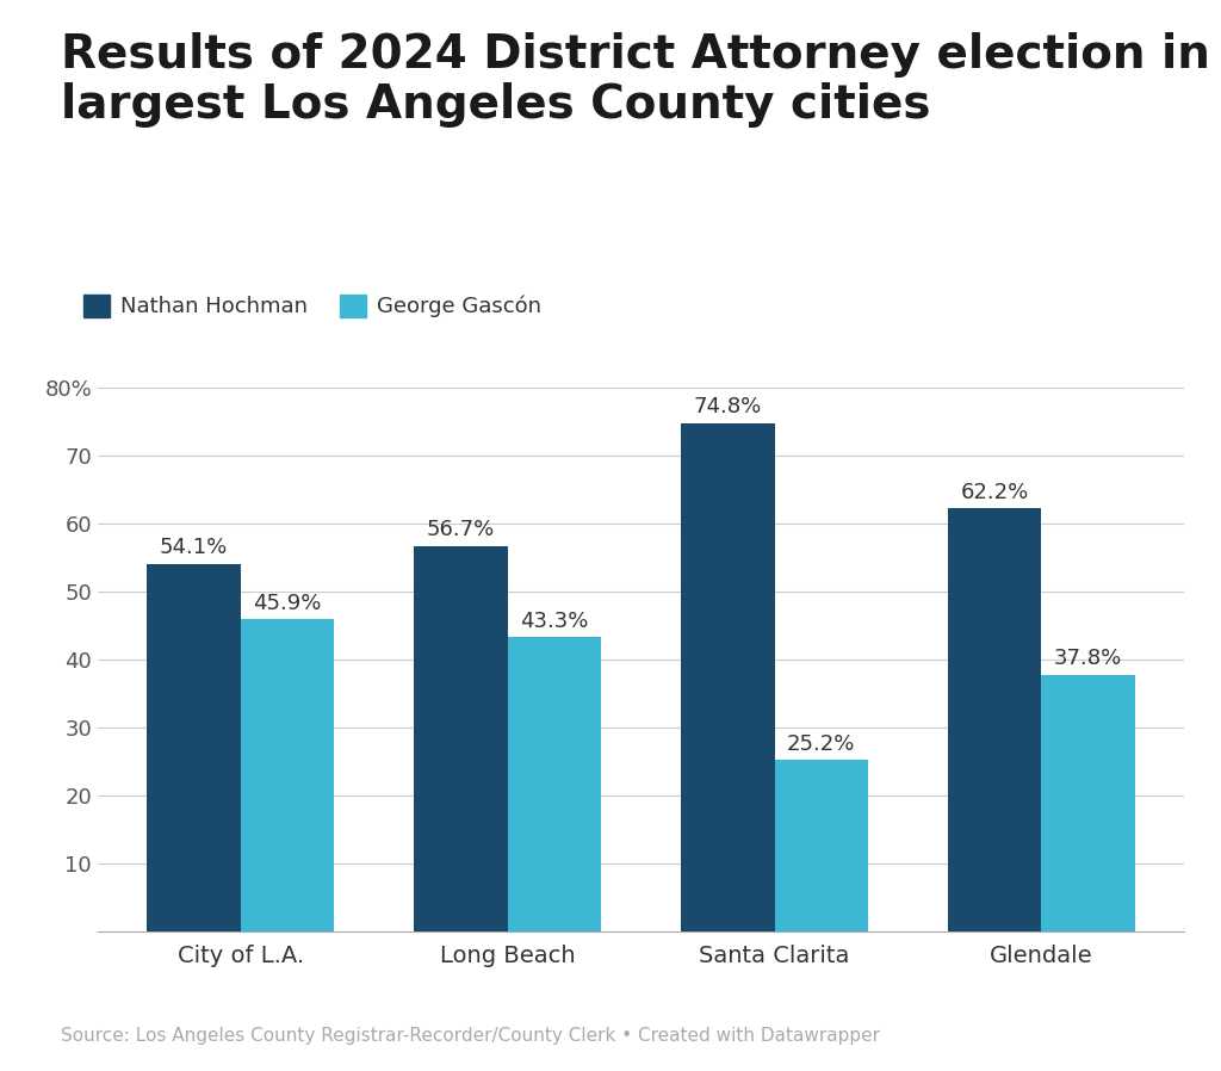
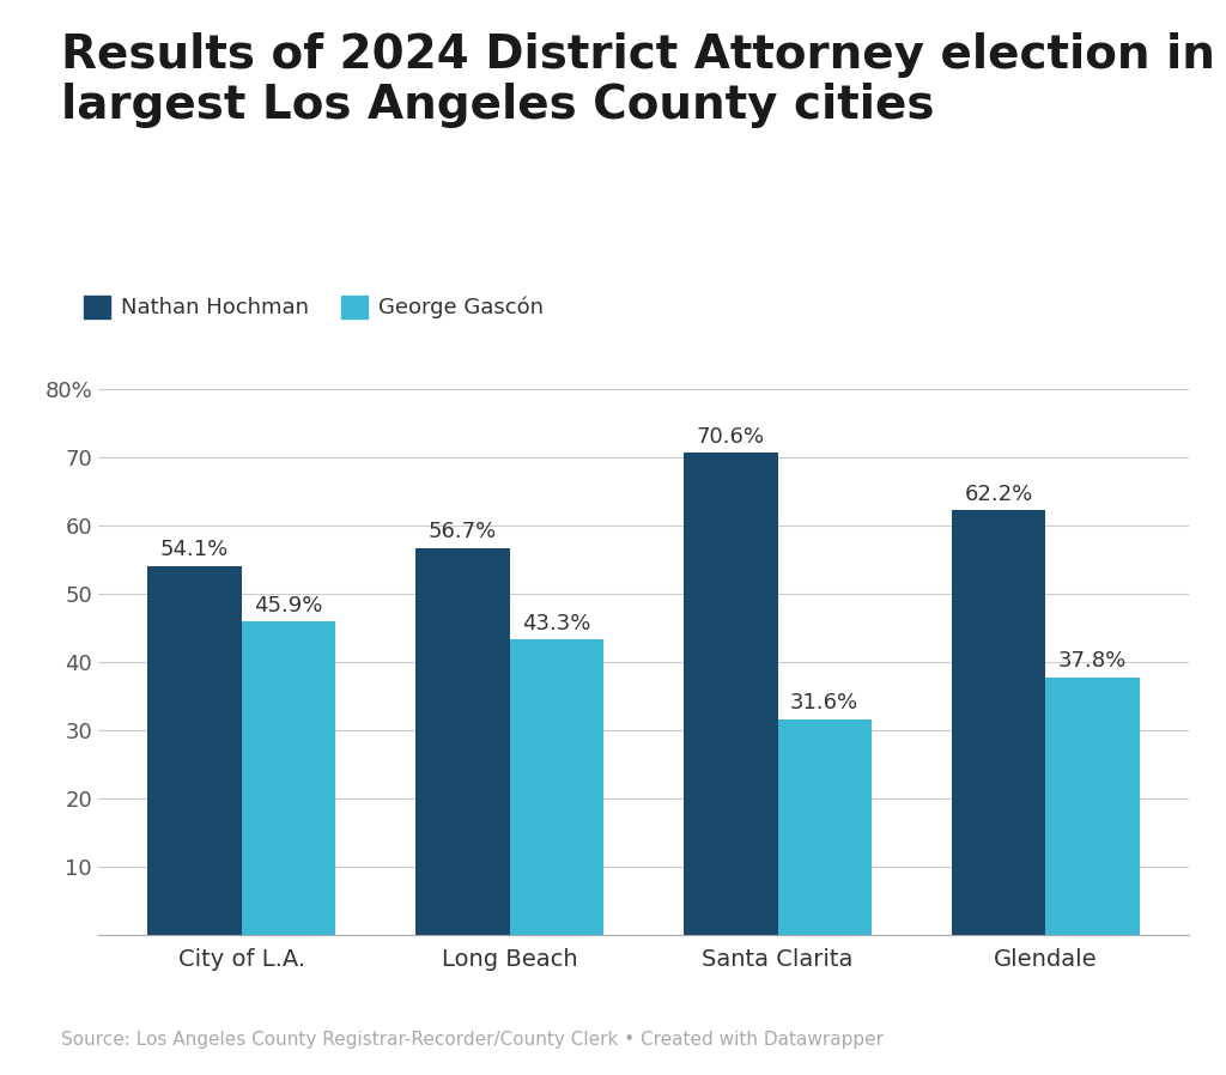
Nathan Hochman/Santa Clarita: 74.8% -> 70.6%
George Gascón/Santa Clarita: 25.2% -> 31.6%
